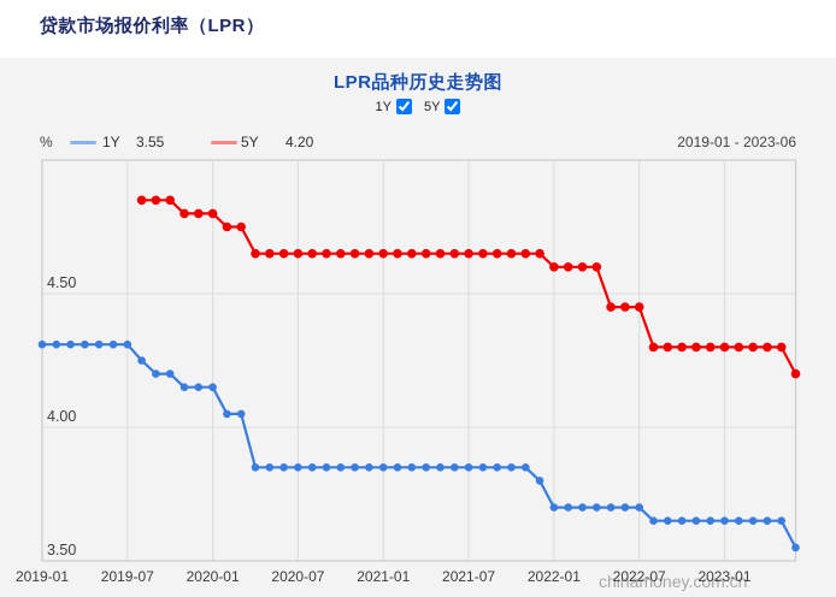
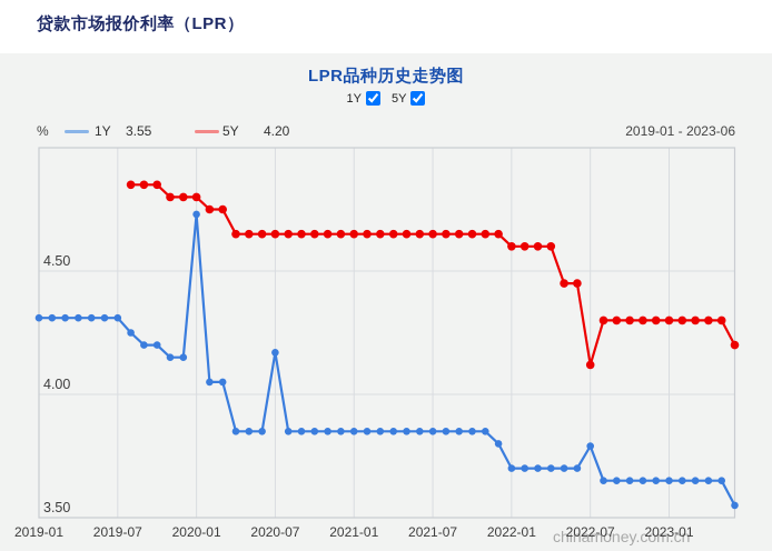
1Y/2020-01: 4.15 -> 4.73
1Y/2020-07: 3.85 -> 4.17
1Y/2022-07: 3.70 -> 3.79
5Y/2022-07: 4.45 -> 4.12
